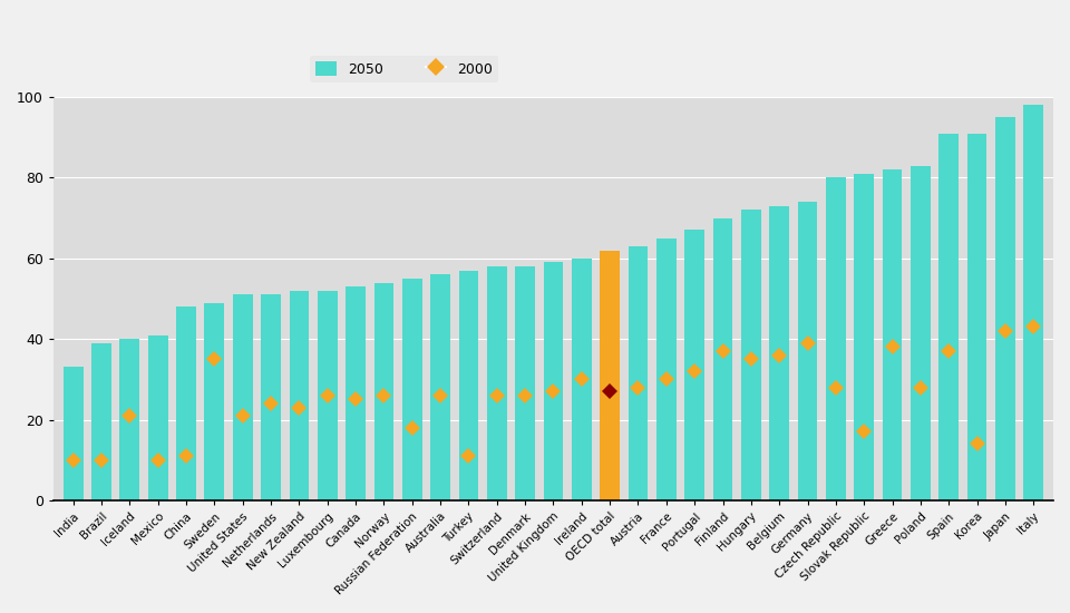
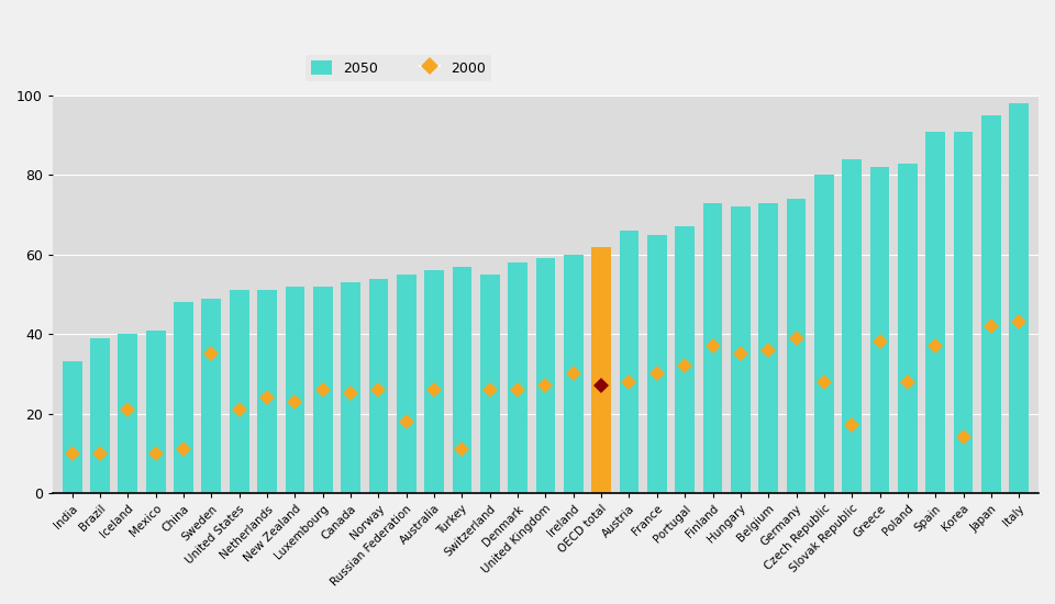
Switzerland: 58 -> 55
Austria: 63 -> 66
Finland: 70 -> 73
Slovak Republic: 81 -> 84
